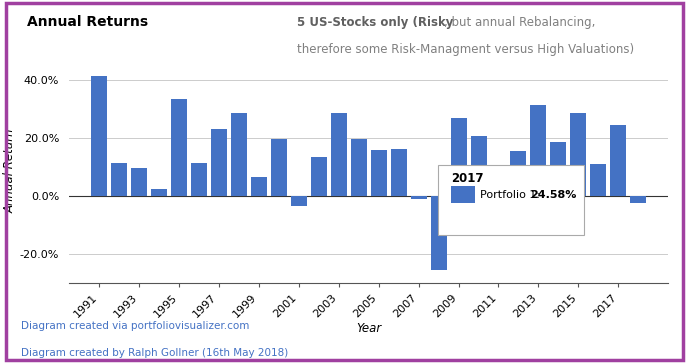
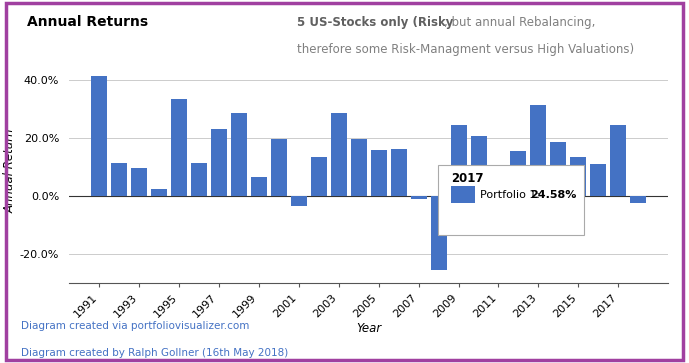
2009: 27.0% -> 24.5%
2015: 28.5% -> 13.5%
